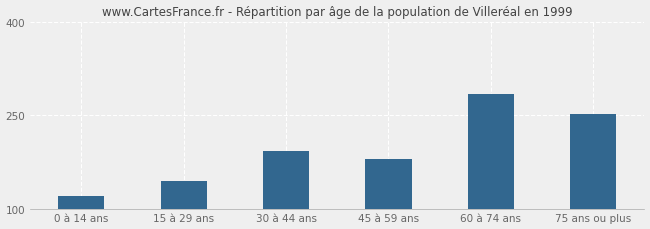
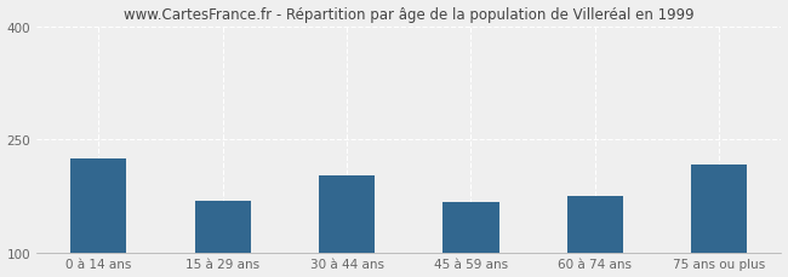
0 à 14 ans: 120 -> 224
15 à 29 ans: 145 -> 168
30 à 44 ans: 192 -> 202
45 à 59 ans: 180 -> 166
60 à 74 ans: 283 -> 174
75 ans ou plus: 252 -> 216
